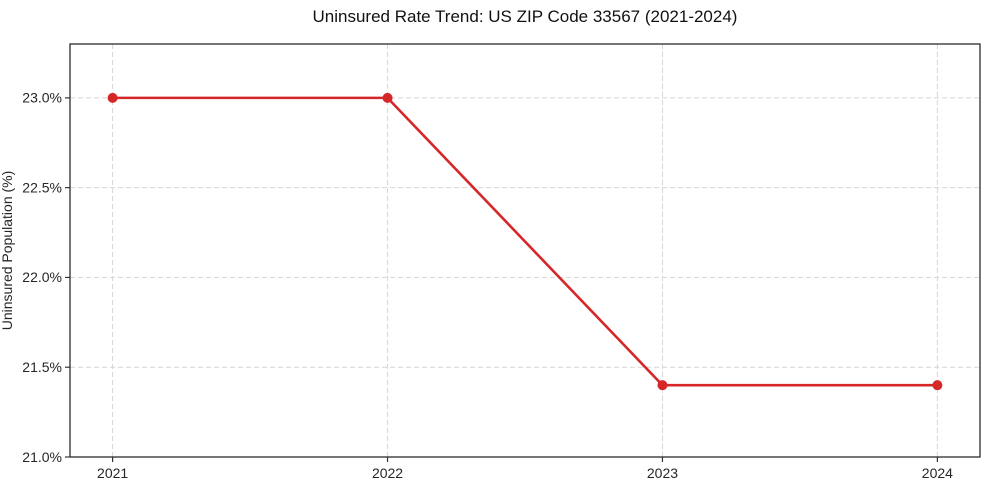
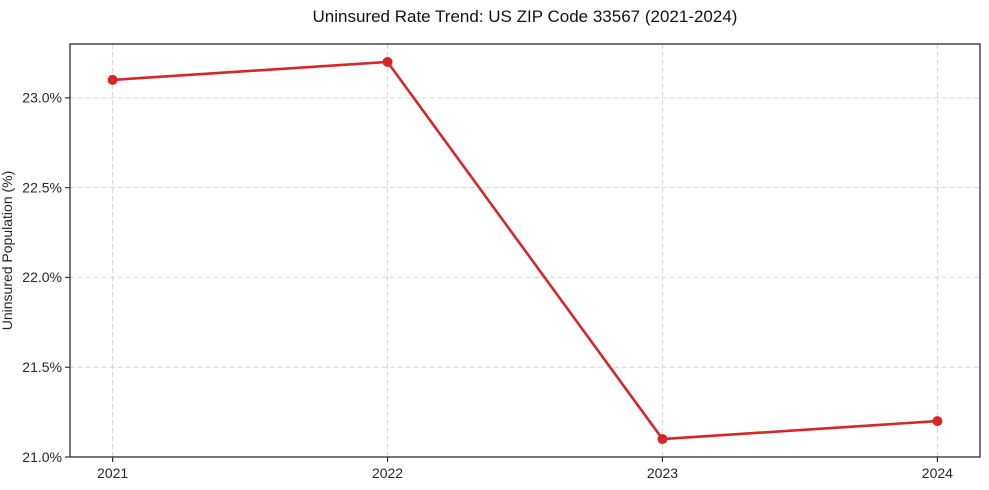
2021: 23.0% -> 23.1%
2022: 23.0% -> 23.2%
2023: 21.4% -> 21.1%
2024: 21.4% -> 21.2%
